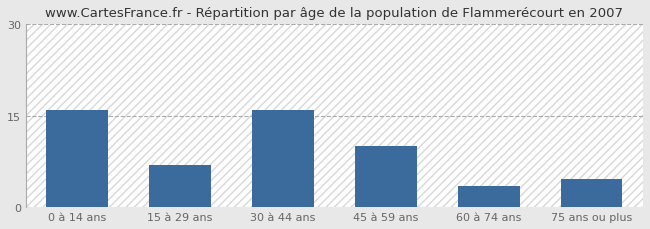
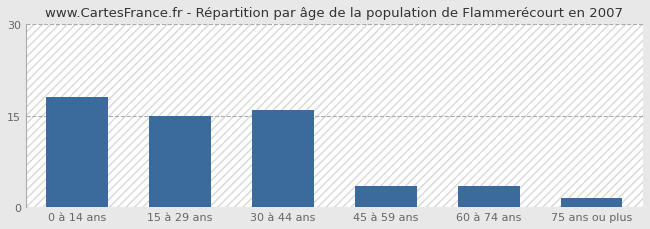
0 à 14 ans: 16.0 -> 18.0
15 à 29 ans: 7.0 -> 15.0
45 à 59 ans: 10.0 -> 3.5
75 ans ou plus: 4.6 -> 1.5
